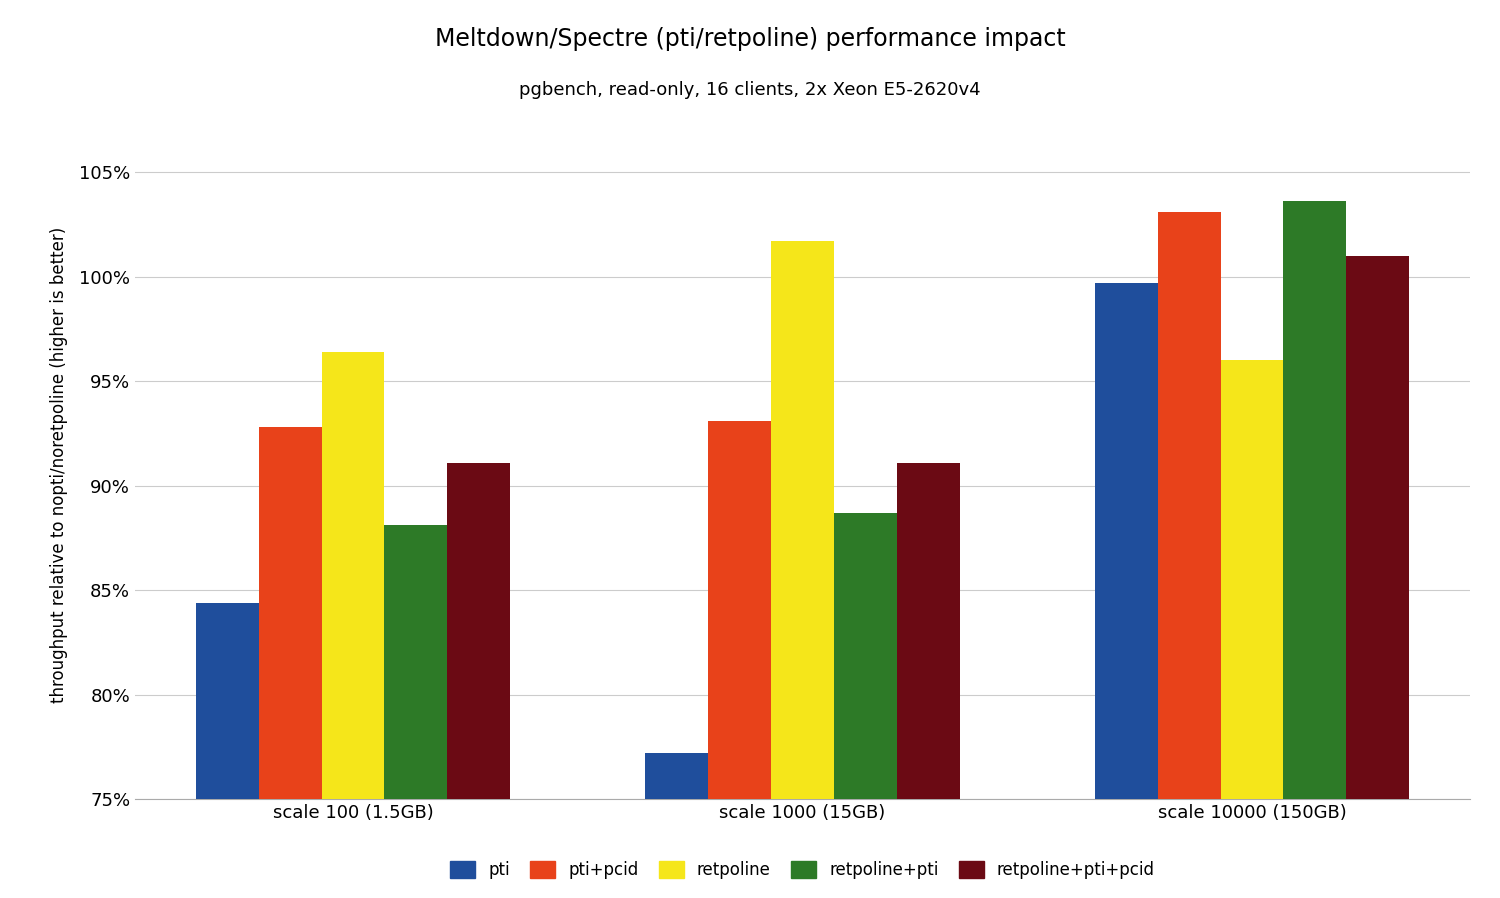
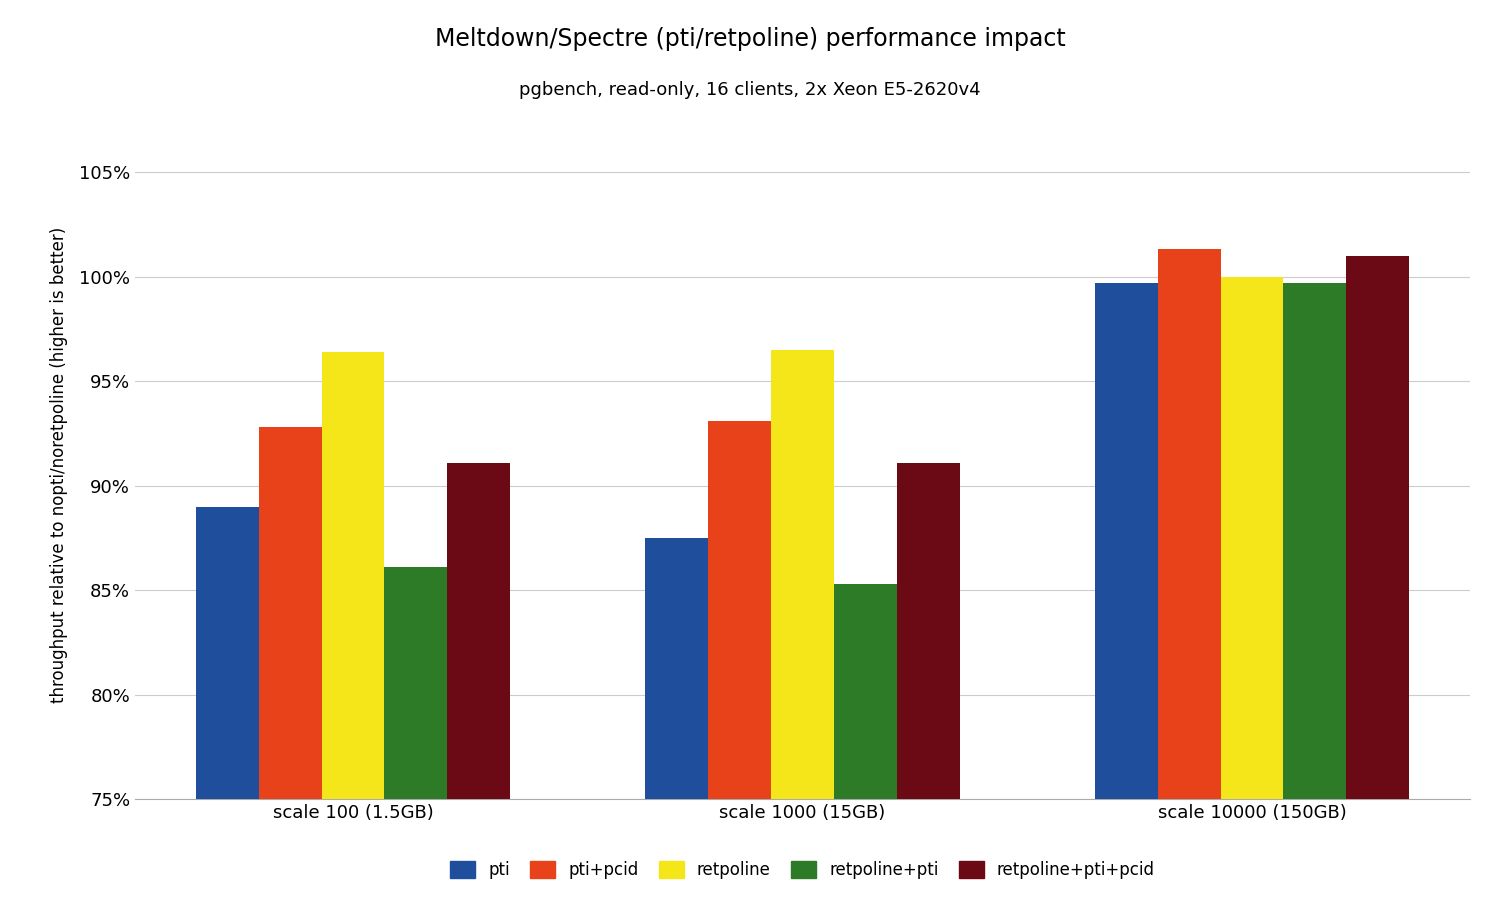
pti/scale 100 (1.5GB): 84.4% -> 89.0%
retpoline+pti/scale 100 (1.5GB): 88.1% -> 86.1%
pti/scale 1000 (15GB): 77.2% -> 87.5%
retpoline/scale 1000 (15GB): 101.7% -> 96.5%
retpoline+pti/scale 1000 (15GB): 88.7% -> 85.3%
pti+pcid/scale 10000 (150GB): 103.1% -> 101.3%
retpoline/scale 10000 (150GB): 96.0% -> 100.0%
retpoline+pti/scale 10000 (150GB): 103.6% -> 99.7%
